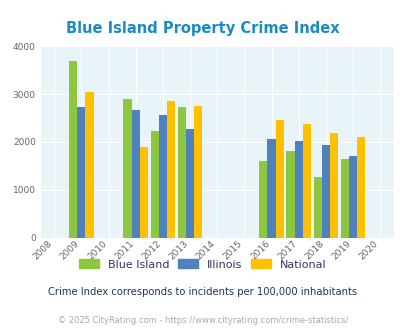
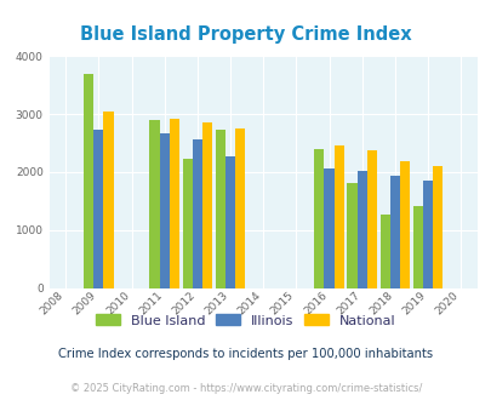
National/2011: 1900 -> 2920
Blue Island/2016: 1600 -> 2400
Blue Island/2019: 1650 -> 1420
Illinois/2019: 1700 -> 1860
